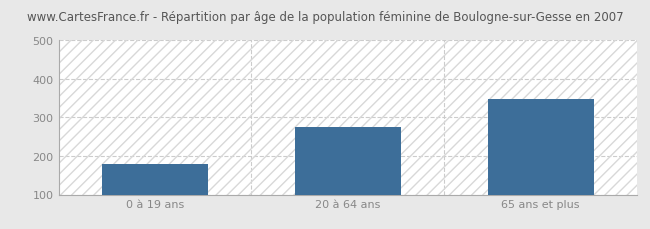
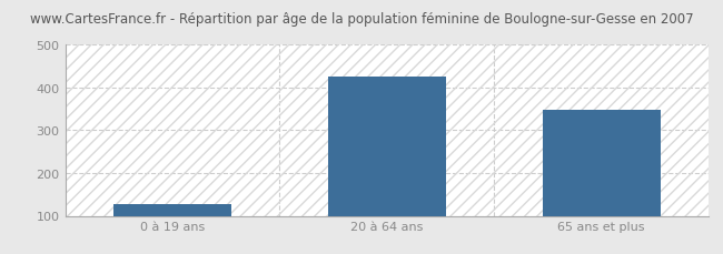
0 à 19 ans: 180 -> 128
20 à 64 ans: 275 -> 427
